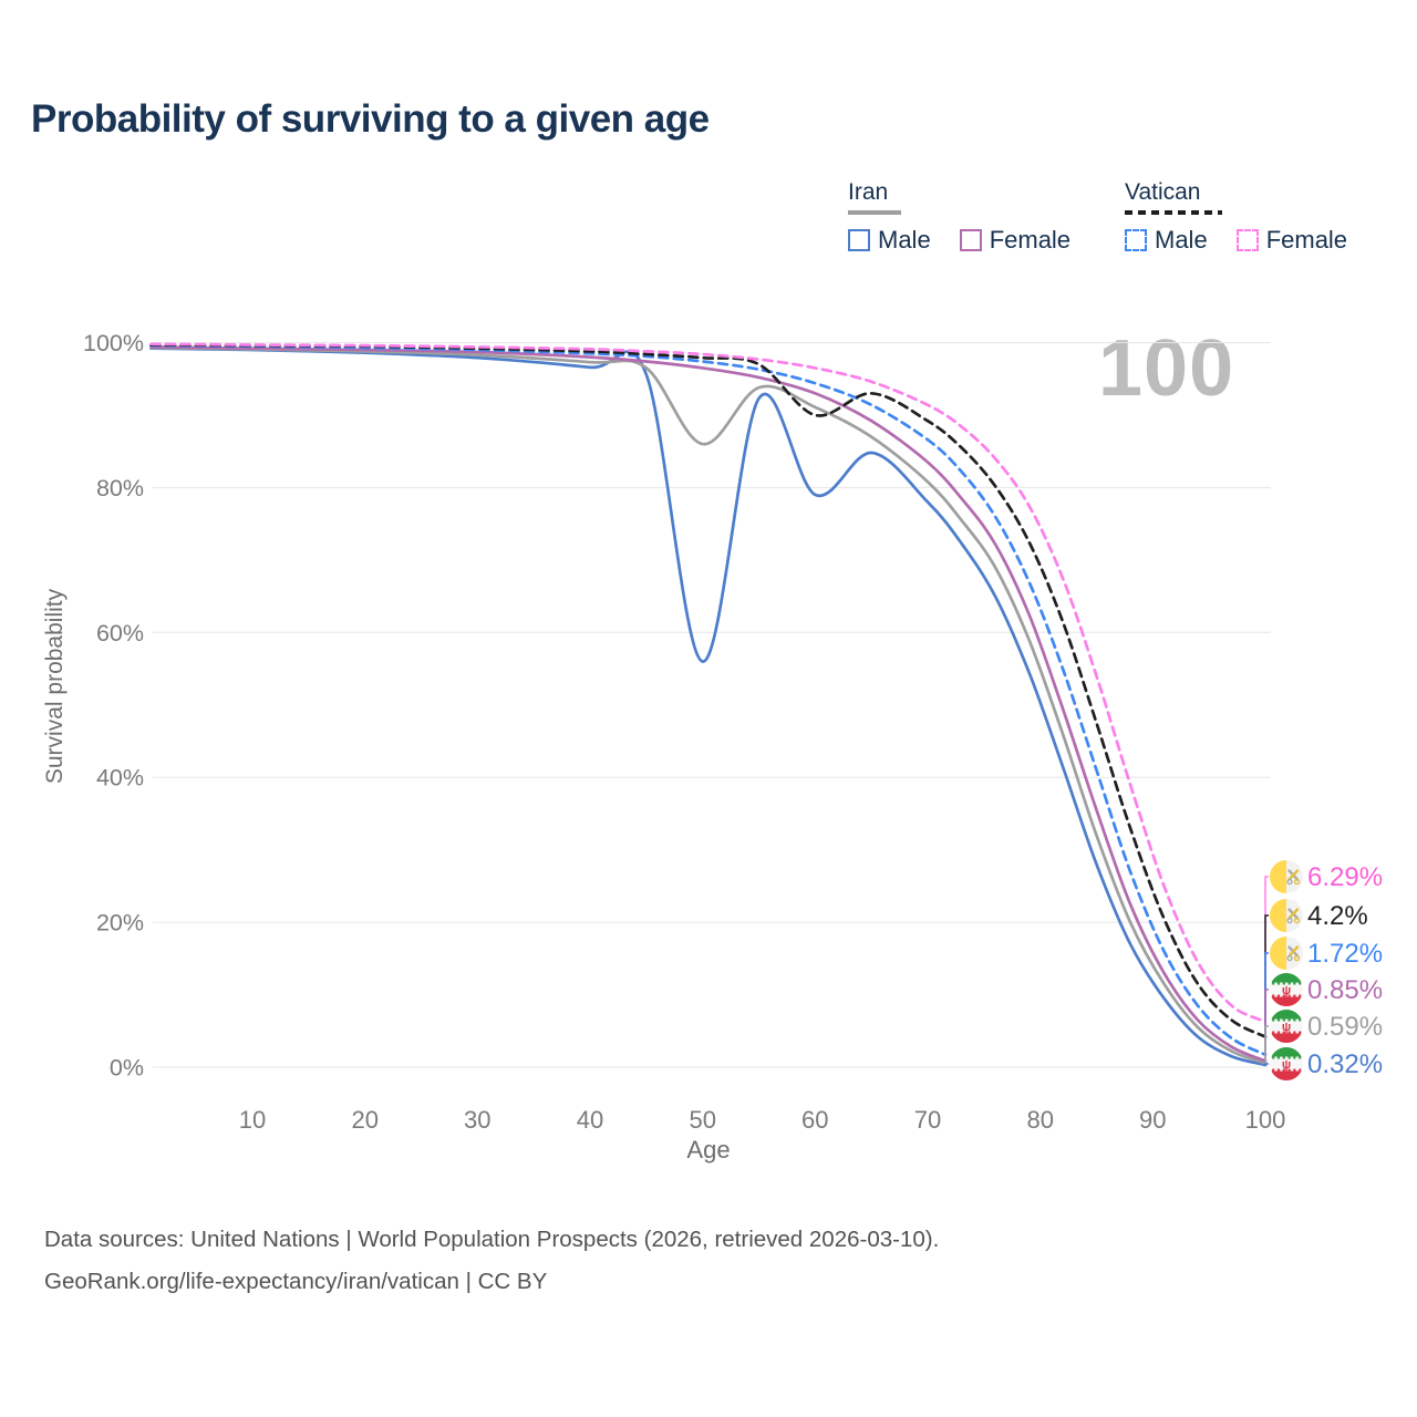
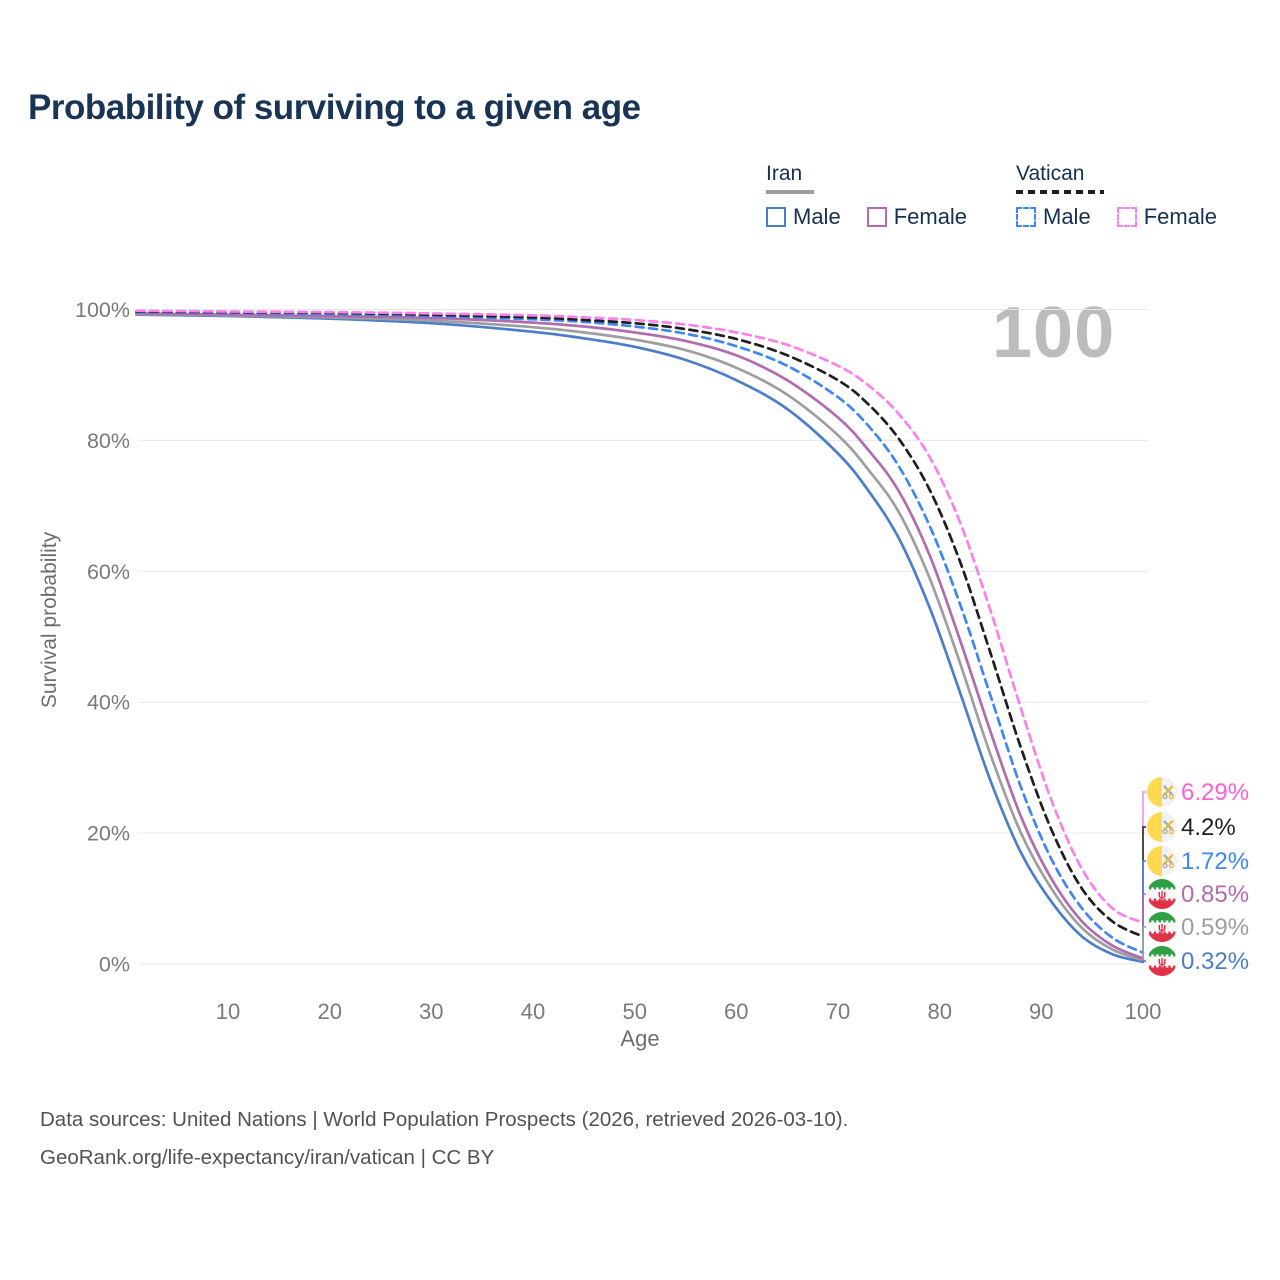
Iran Male/50: 56% -> 94%
Iran/50: 86% -> 95%
Iran Male/60: 79% -> 89%
Vatican/60: 90% -> 96%
